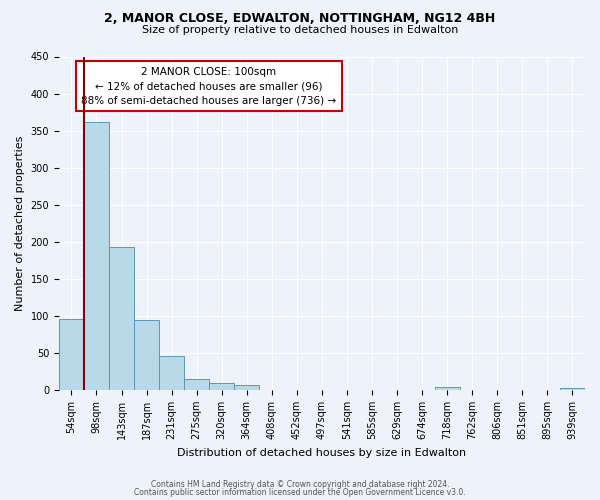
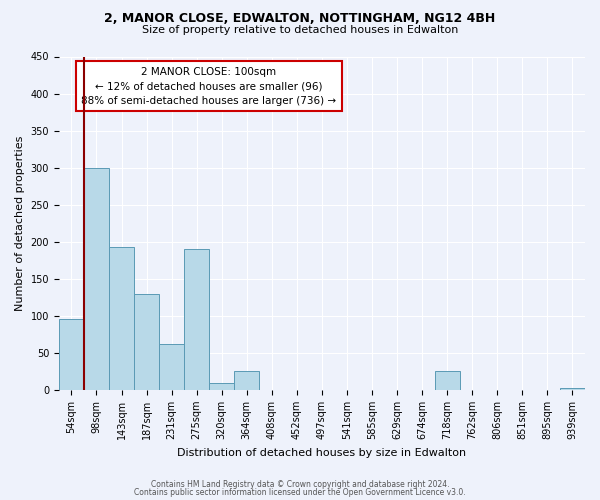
98sqm: 362 -> 300
187sqm: 94 -> 130
231sqm: 46 -> 62
275sqm: 15 -> 190
364sqm: 6 -> 26
718sqm: 4 -> 26
